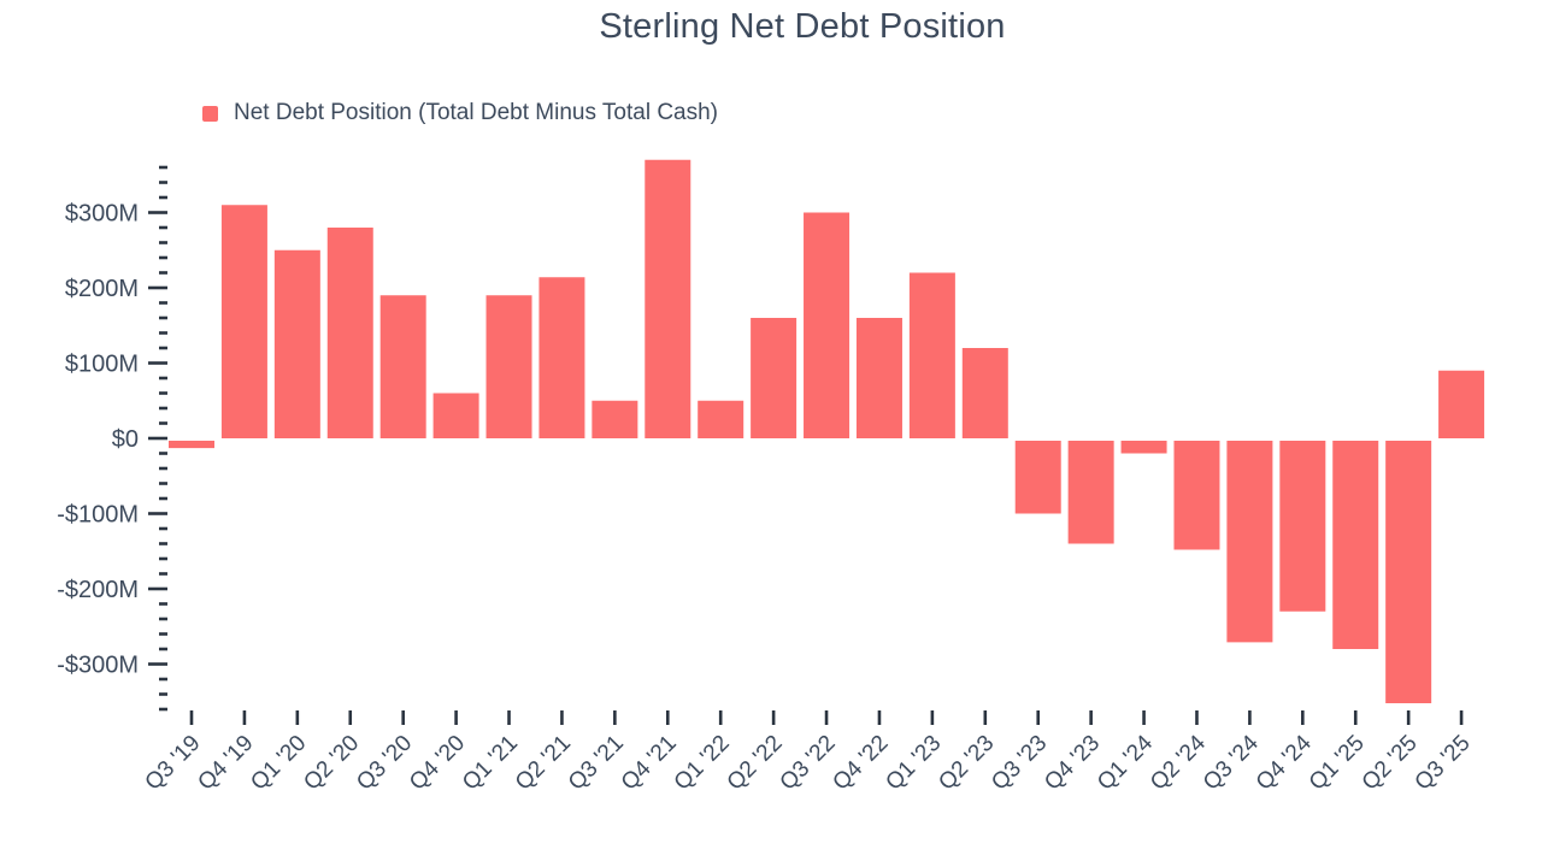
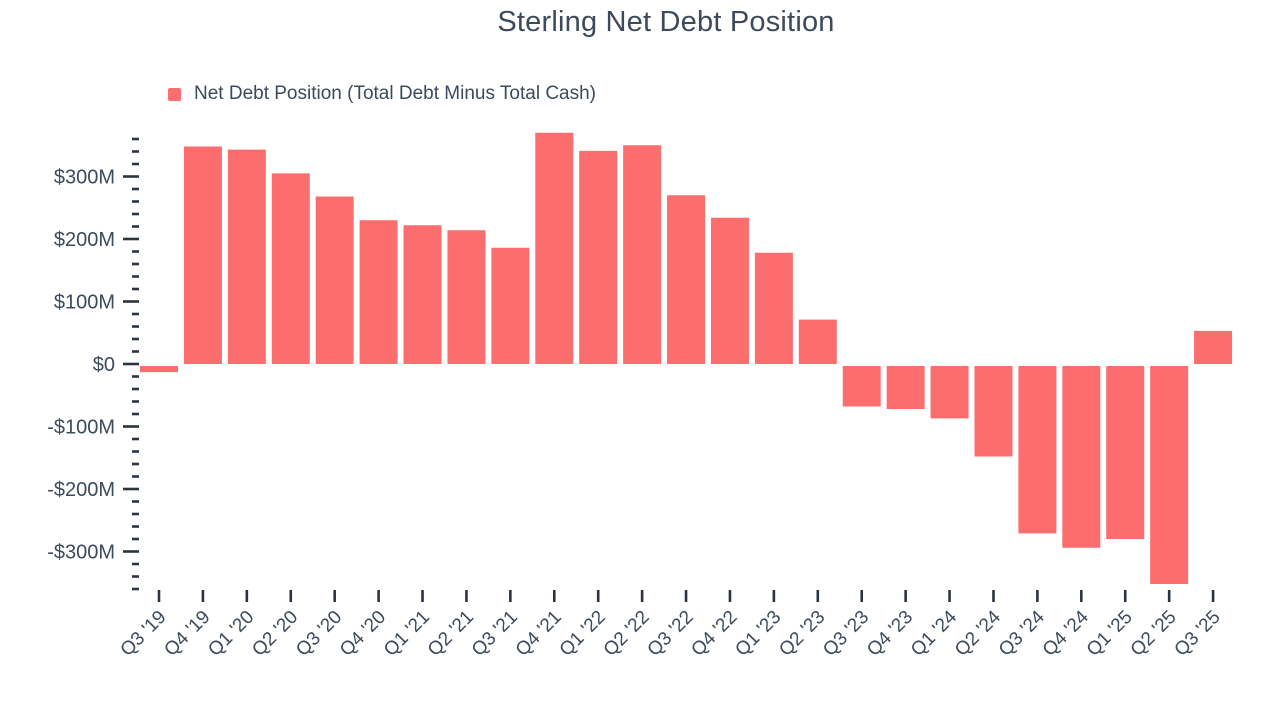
Q4 '19: $310M -> $350M
Q1 '20: $250M -> $340M
Q2 '20: $280M -> $300M
Q3 '20: $190M -> $270M
Q4 '20: $60M -> $230M
Q1 '21: $190M -> $220M
Q3 '21: $50M -> $190M
Q1 '22: $50M -> $340M
Q2 '22: $160M -> $350M
Q3 '22: $300M -> $270M
Q4 '22: $160M -> $230M
Q1 '23: $220M -> $180M
Q2 '23: $120M -> $70M
Q3 '23: -$100M -> -$70M
Q4 '23: -$140M -> -$70M
Q1 '24: -$20M -> -$90M
Q4 '24: -$230M -> -$290M
Q3 '25: $90M -> $50M
